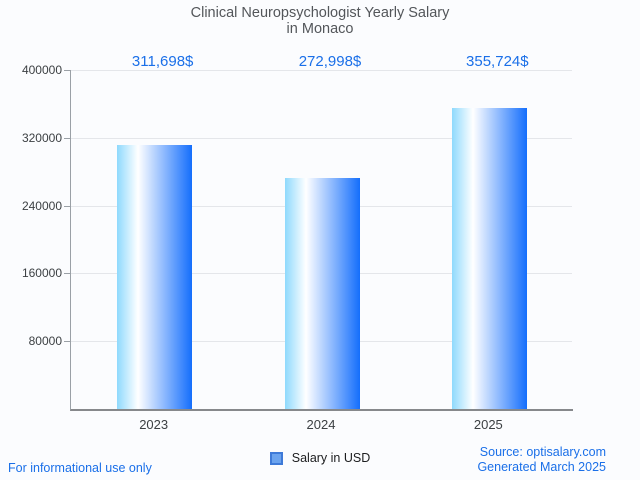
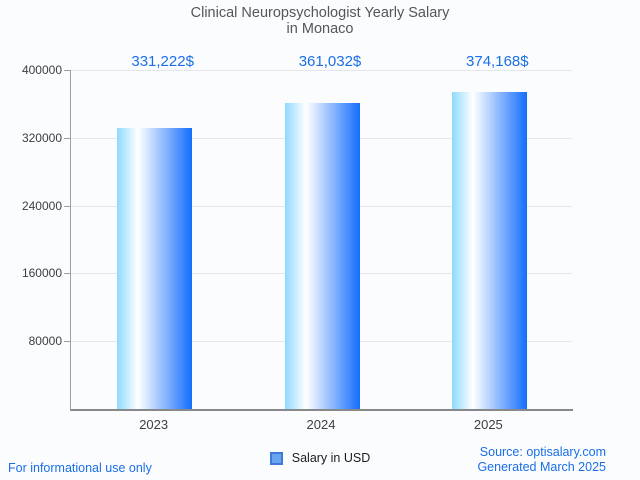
2023: 311,698 -> 331,222
2024: 272,998 -> 361,032
2025: 355,724 -> 374,168
